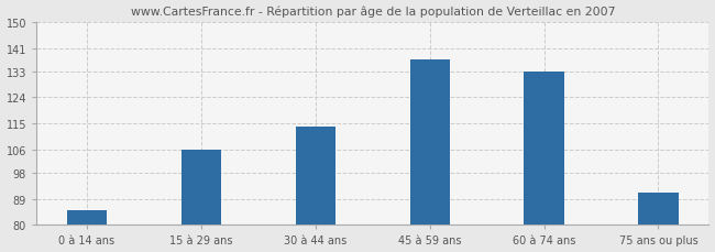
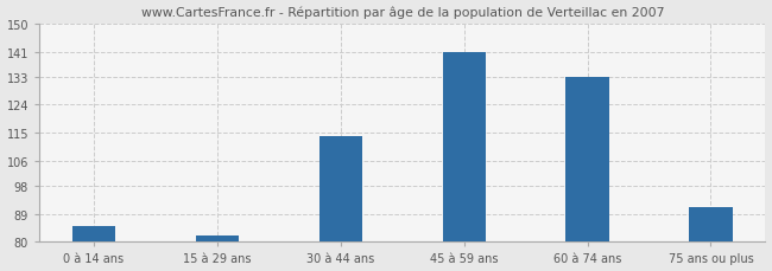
15 à 29 ans: 106 -> 82
45 à 59 ans: 137 -> 141
